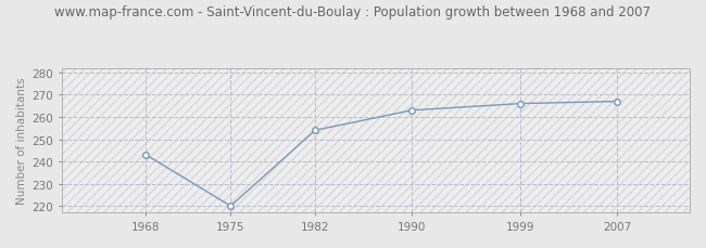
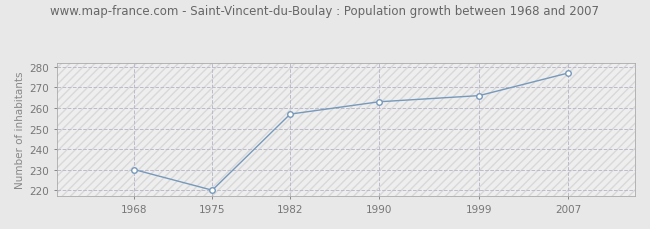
1968: 243 -> 230
1982: 254 -> 257
2007: 267 -> 277
